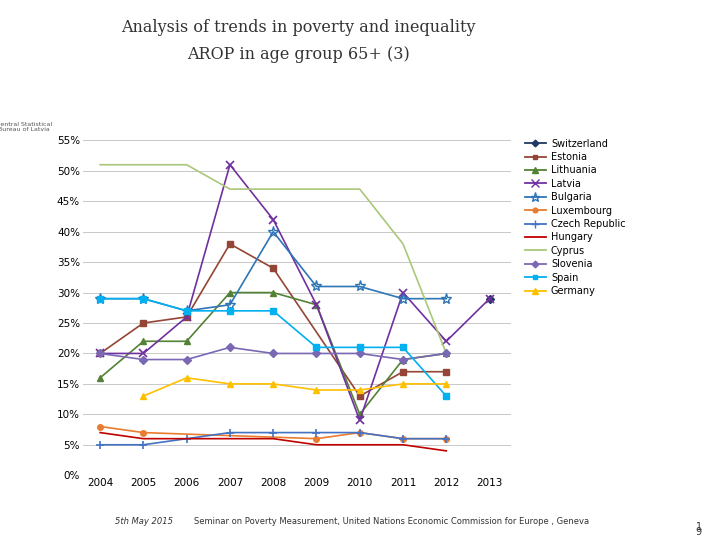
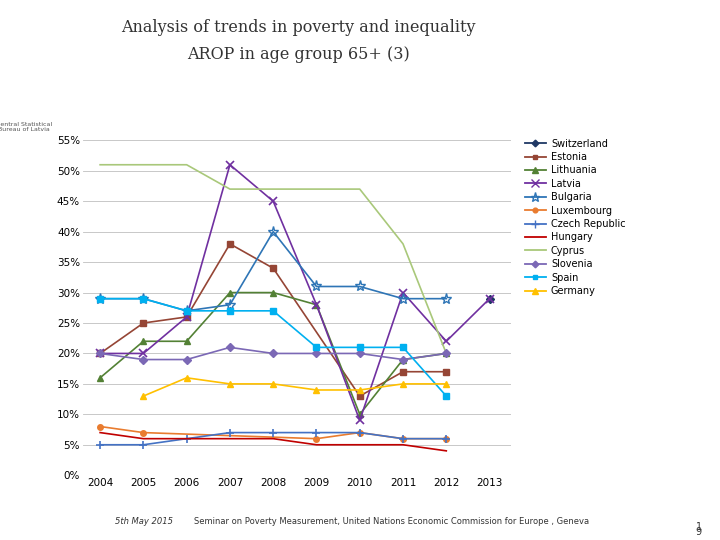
Latvia/2008: 42% -> 45%
